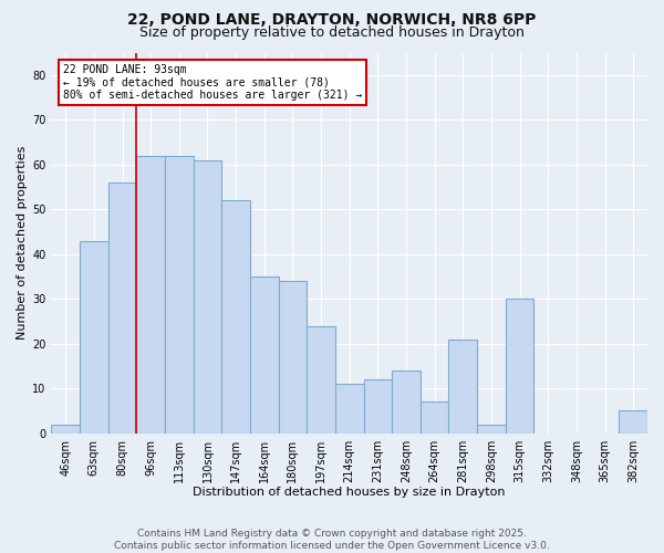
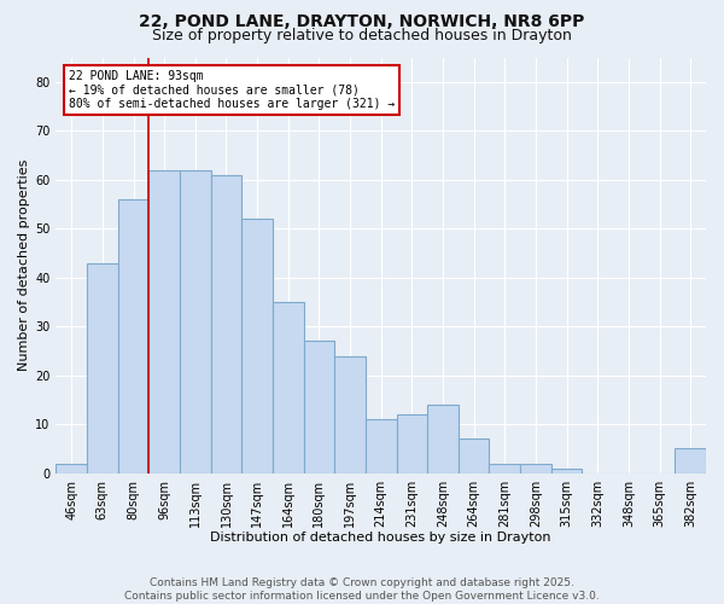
180sqm: 34 -> 27
281sqm: 21 -> 2
315sqm: 30 -> 1
